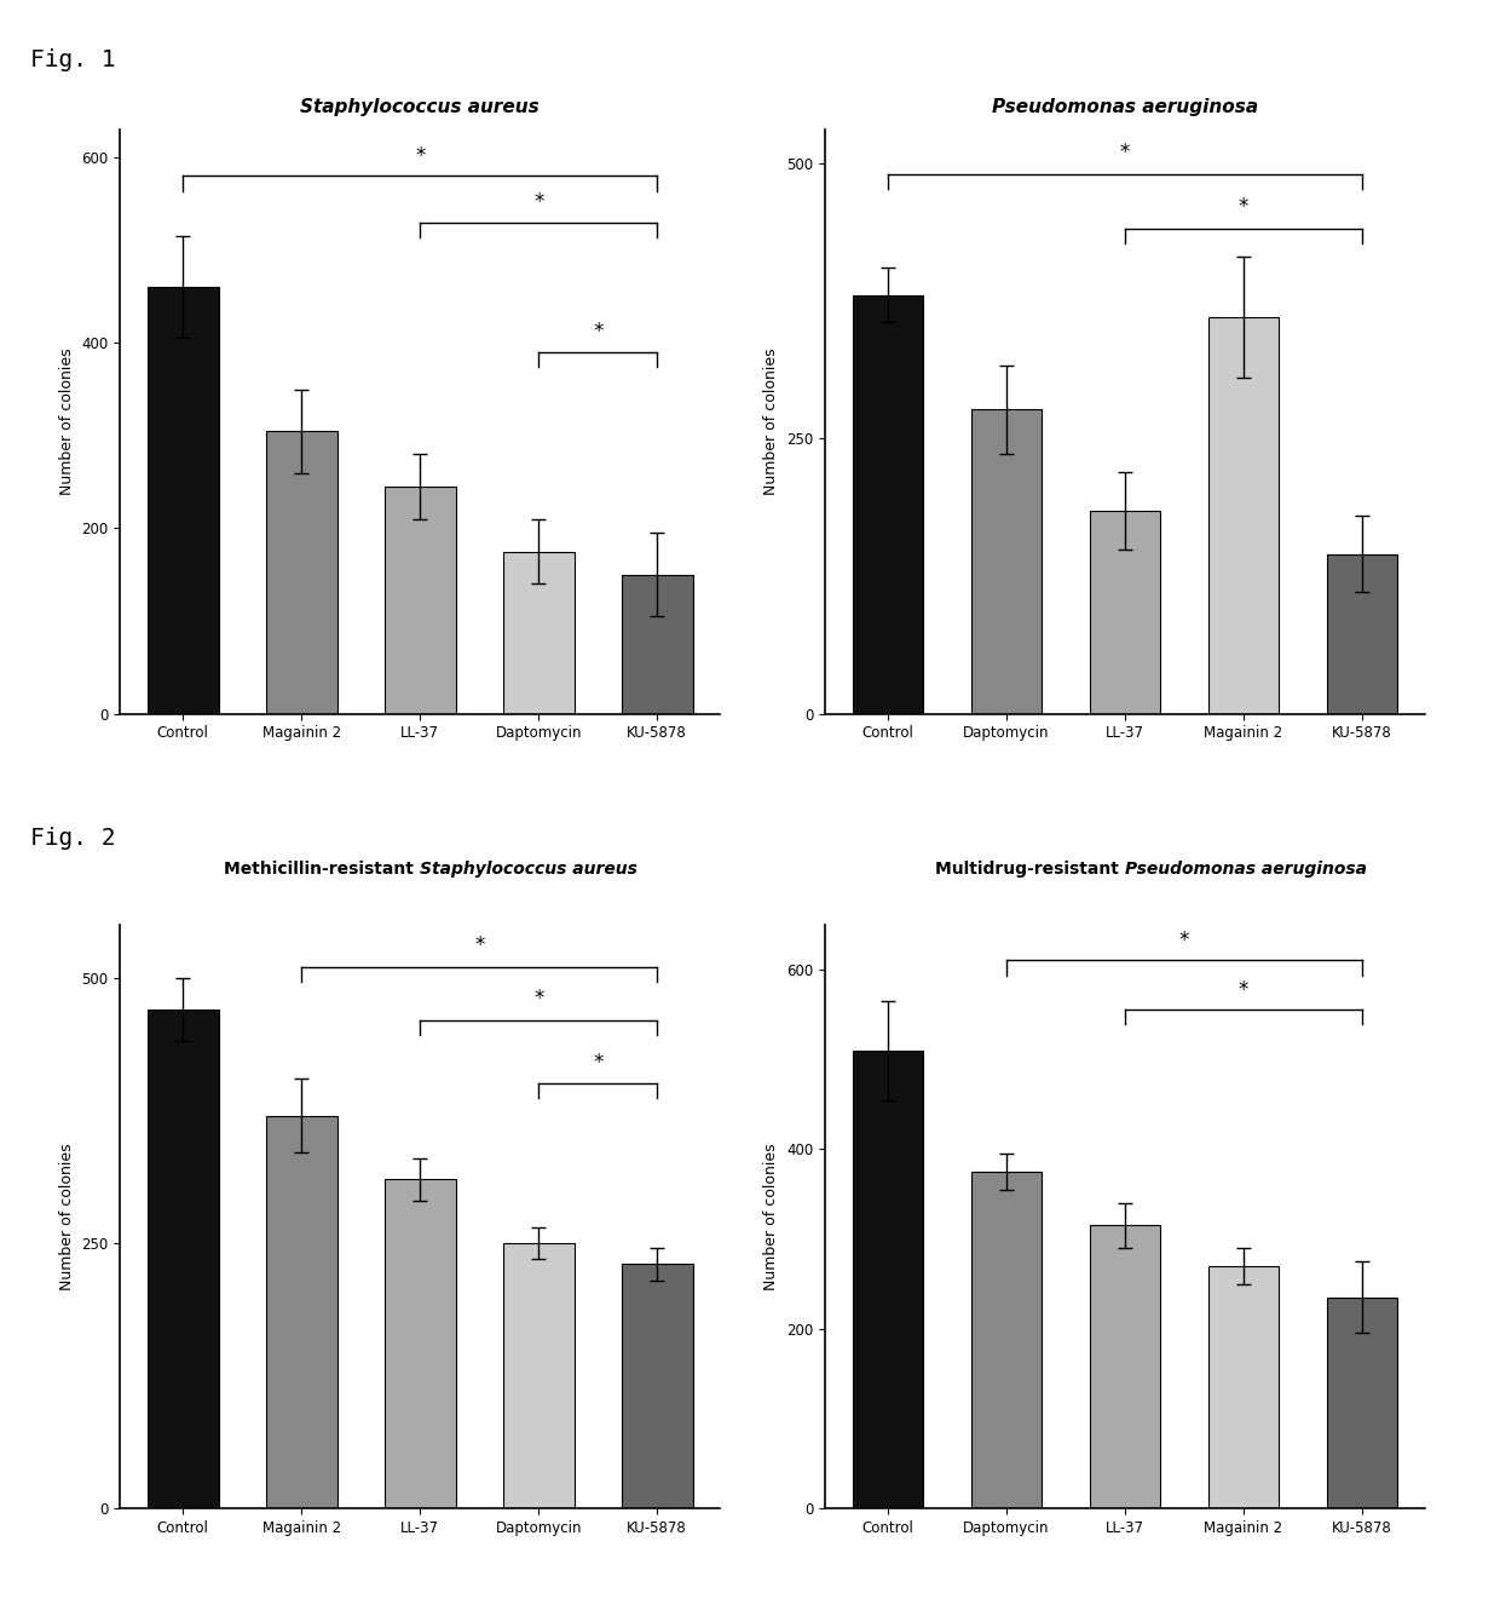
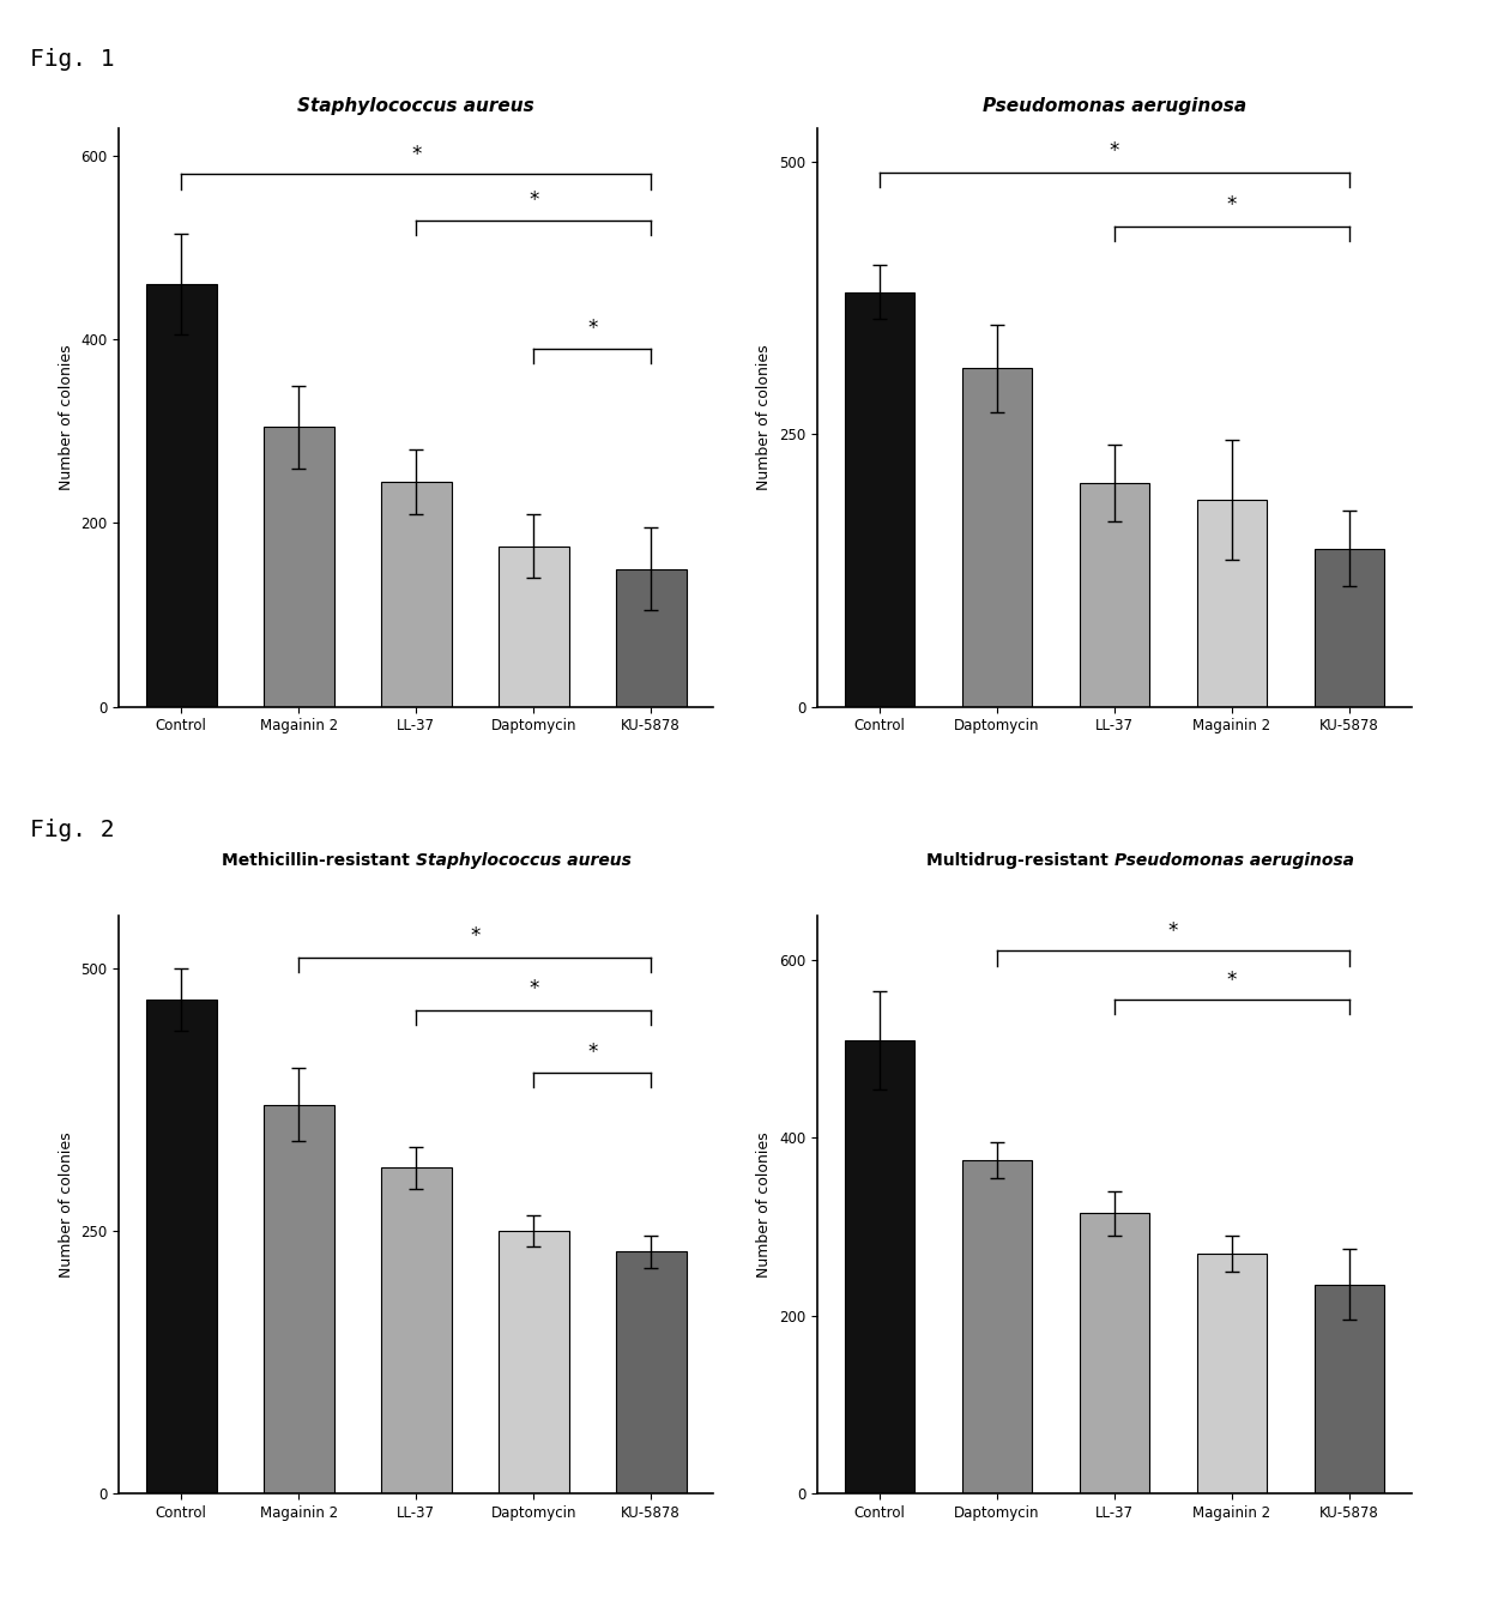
Pseudomonas aeruginosa/Daptomycin: 276 -> 310
Pseudomonas aeruginosa/LL-37: 184 -> 205
Pseudomonas aeruginosa/Magainin 2: 360 -> 190
